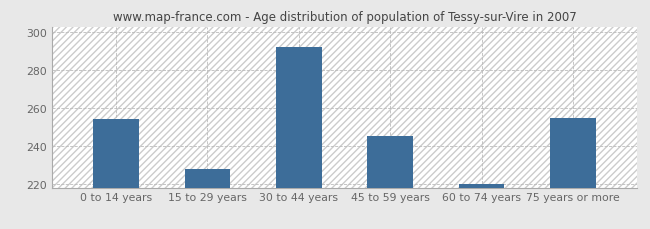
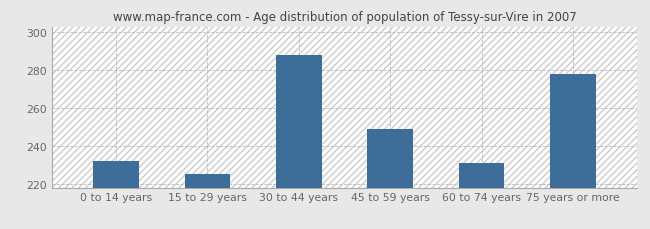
0 to 14 years: 254 -> 232
15 to 29 years: 228 -> 225
30 to 44 years: 292 -> 288
45 to 59 years: 245 -> 249
60 to 74 years: 220 -> 231
75 years or more: 255 -> 278
